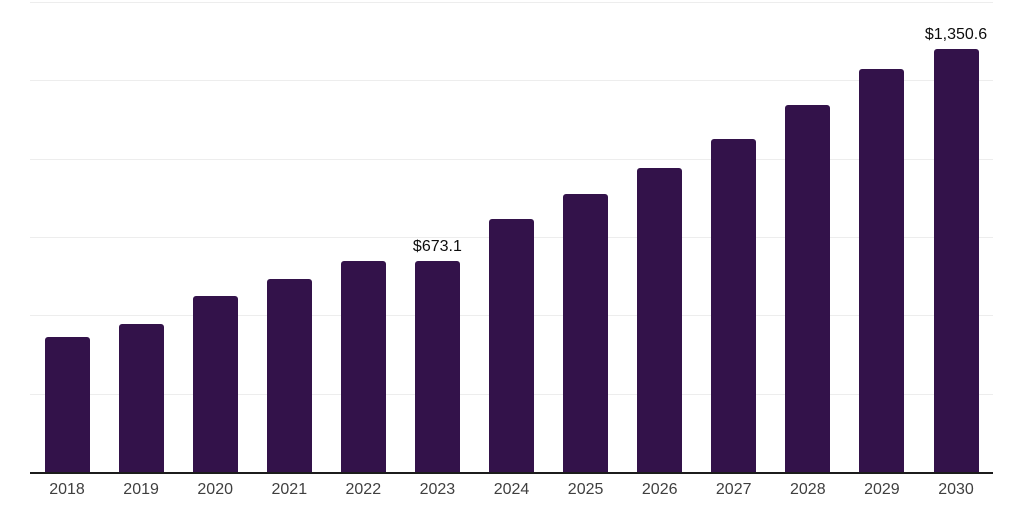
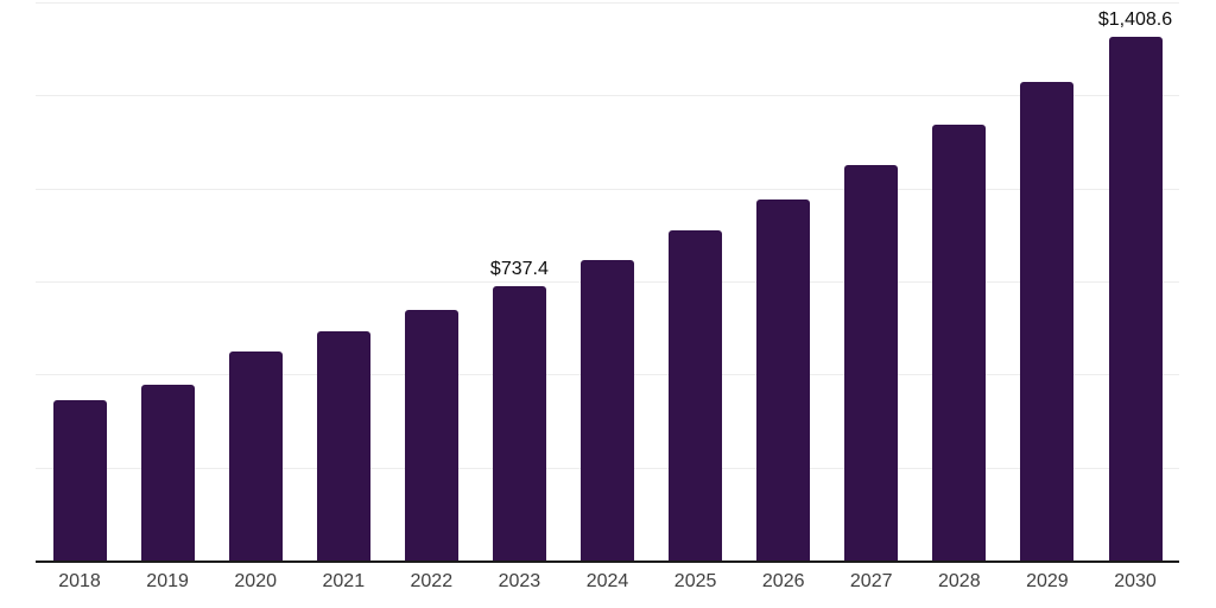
2023: $673.1 -> $737.4
2030: $1,350.6 -> $1,408.6
